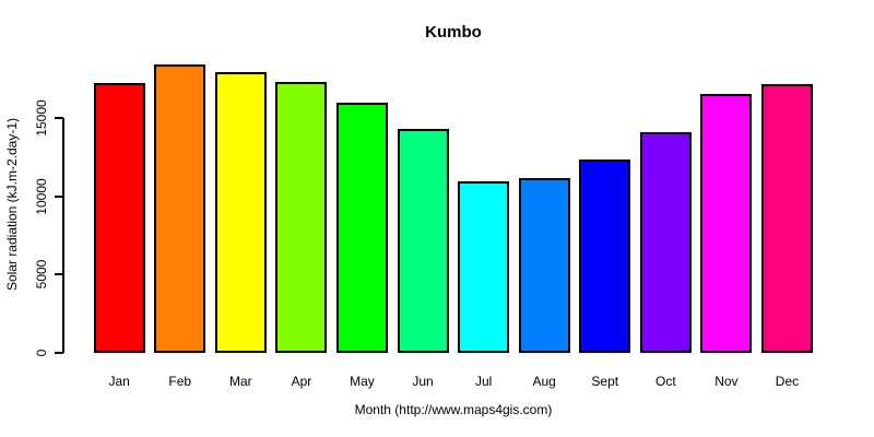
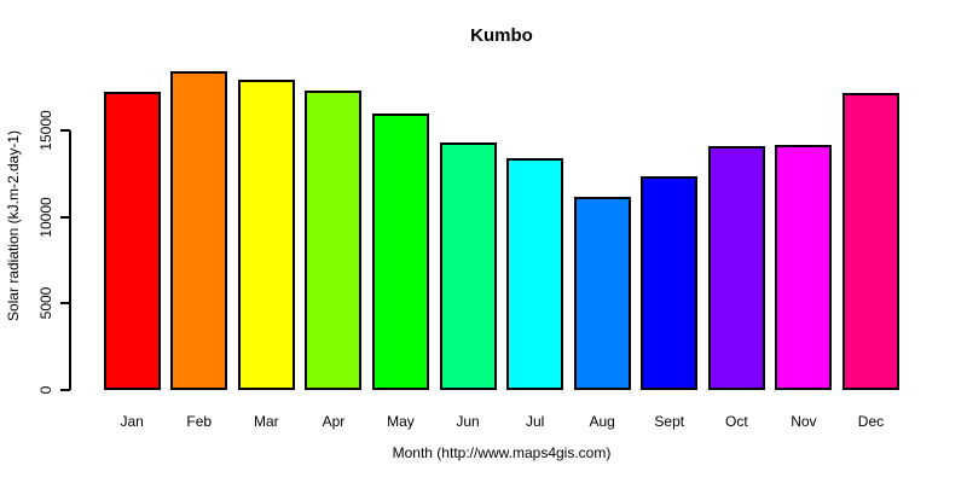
Jul: 11000 -> 13400
Nov: 16600 -> 14200
